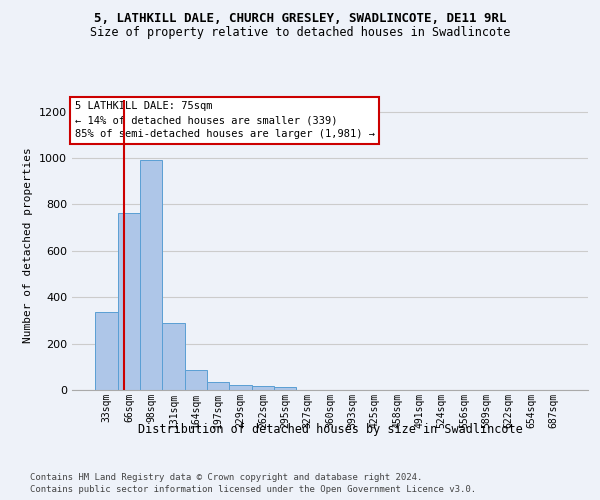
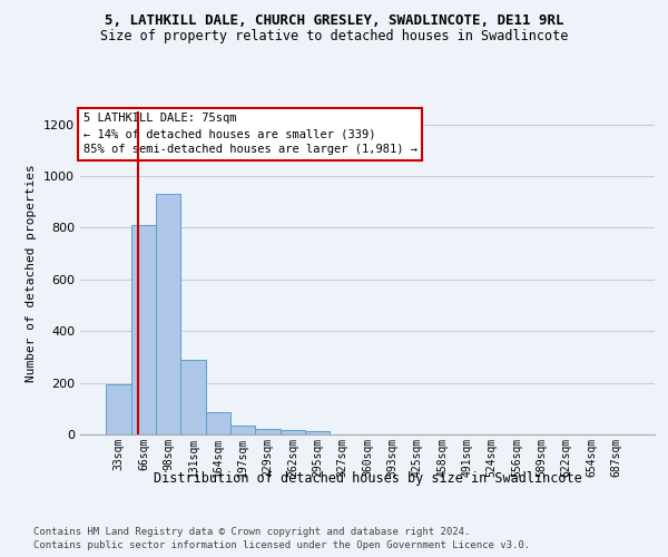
33sqm: 335 -> 195
66sqm: 765 -> 810
98sqm: 990 -> 930
